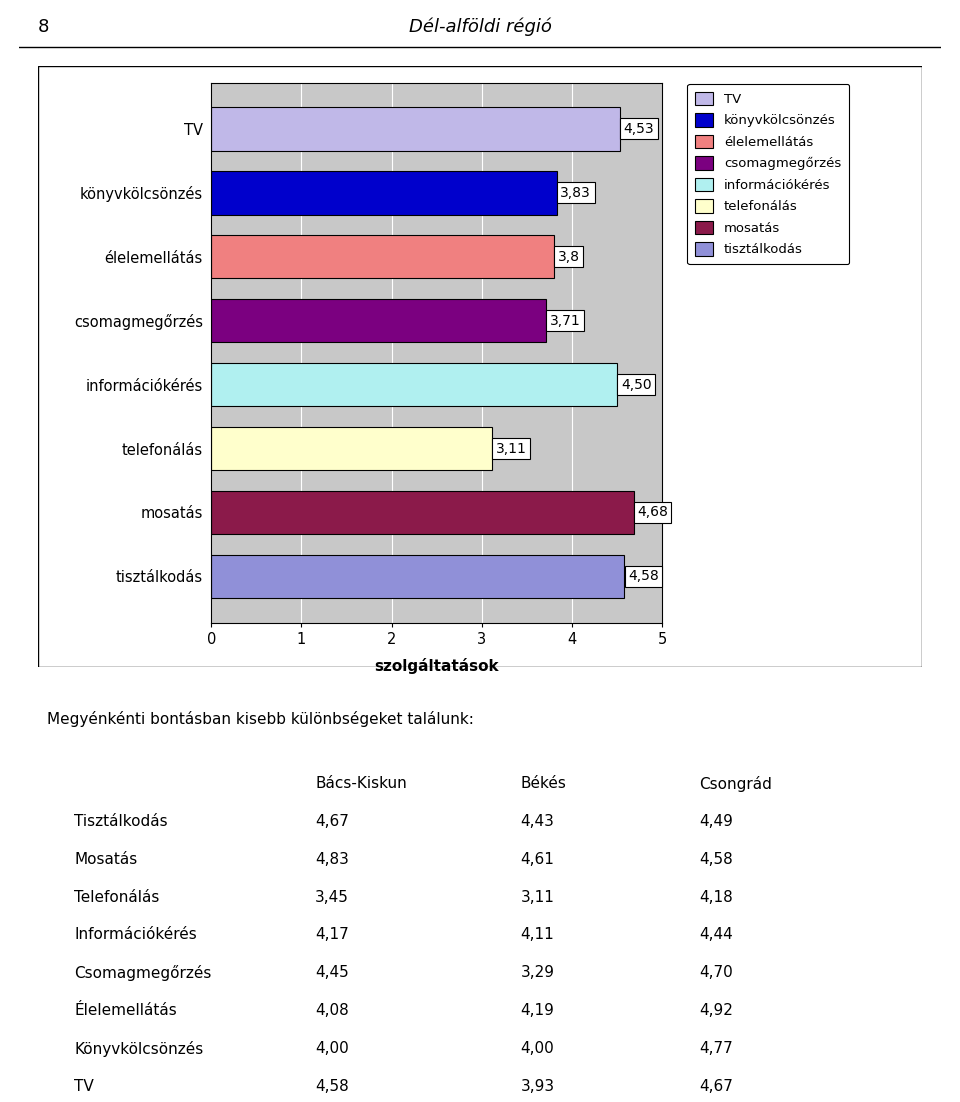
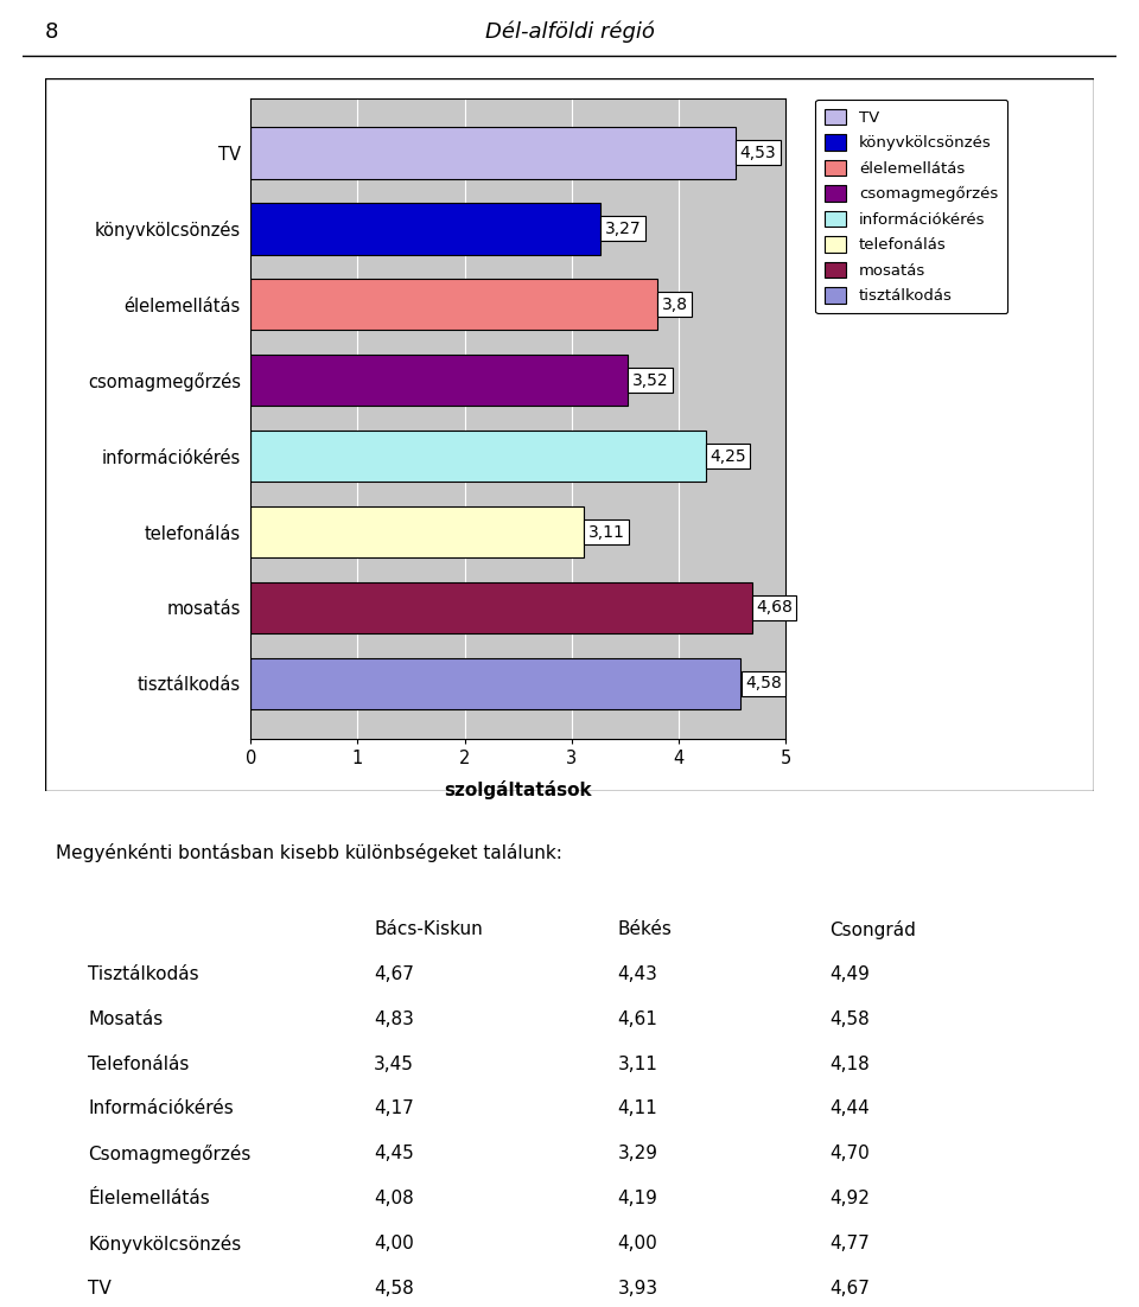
könyvkölcsönzés: 3,83 -> 3,27
csomagmegőrzés: 3,71 -> 3,52
információkérés: 4,50 -> 4,25
